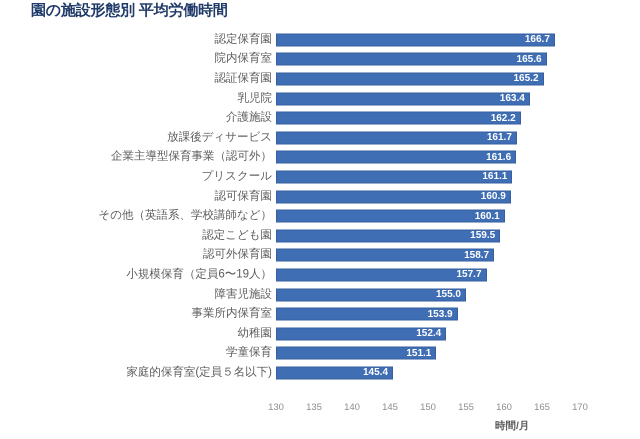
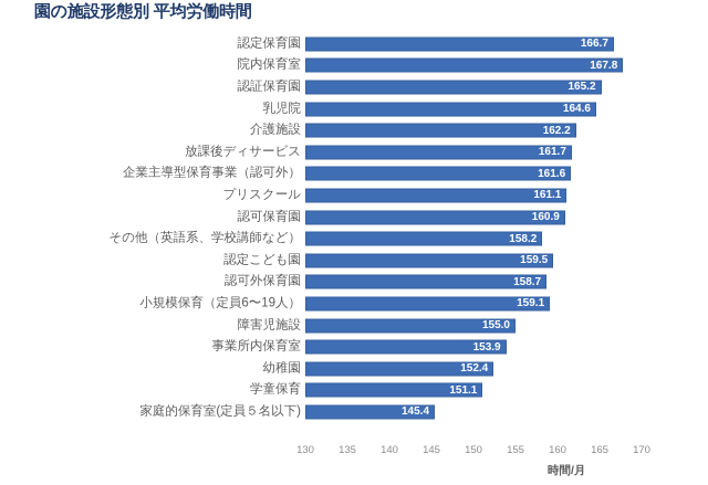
院内保育室: 165.6 -> 167.8
乳児院: 163.4 -> 164.6
その他（英語系、学校講師など）: 160.1 -> 158.2
小規模保育（定員6〜19人）: 157.7 -> 159.1
